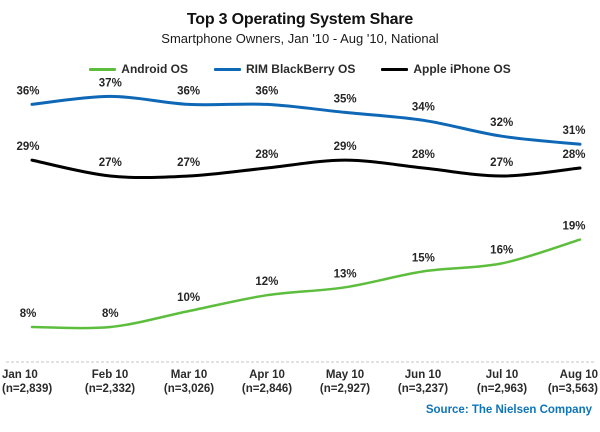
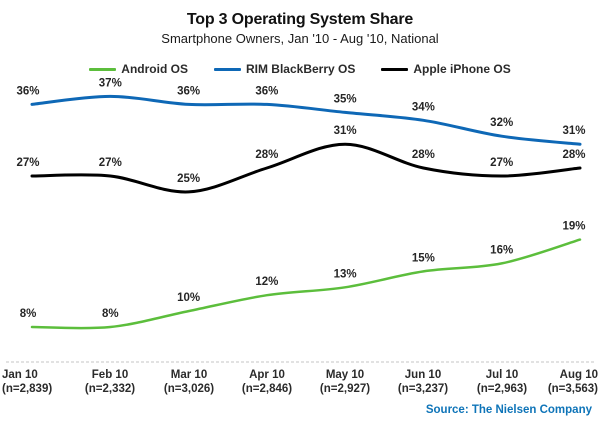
Apple iPhone OS/Jan 10: 29% -> 27%
Apple iPhone OS/Mar 10: 27% -> 25%
Apple iPhone OS/May 10: 29% -> 31%
